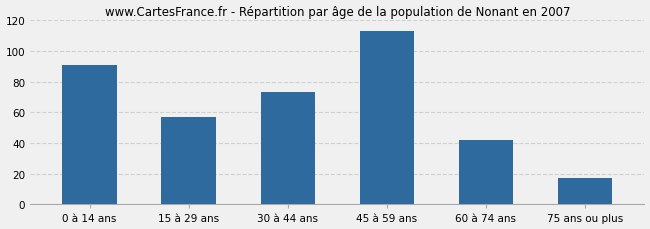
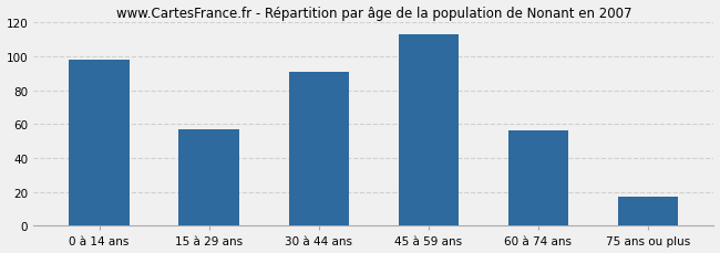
0 à 14 ans: 91 -> 98
30 à 44 ans: 73 -> 91
60 à 74 ans: 42 -> 56
